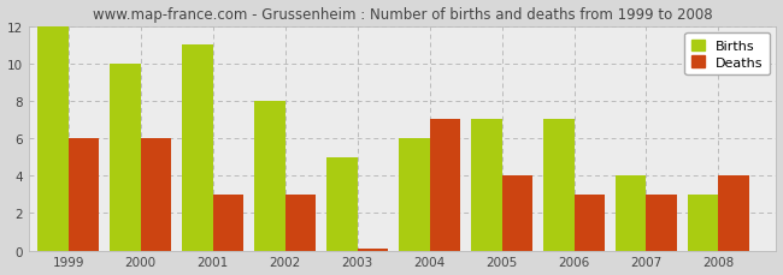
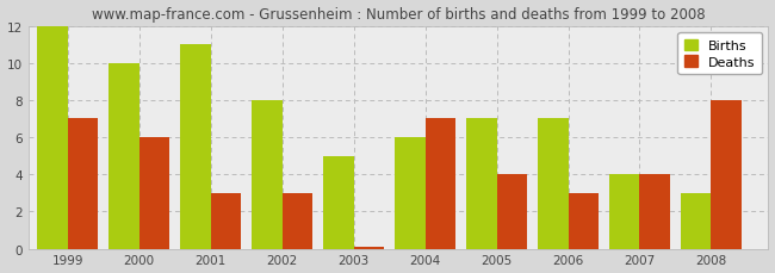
Deaths/1999: 6.0 -> 7.0
Deaths/2007: 3.0 -> 4.0
Deaths/2008: 4.0 -> 8.0
